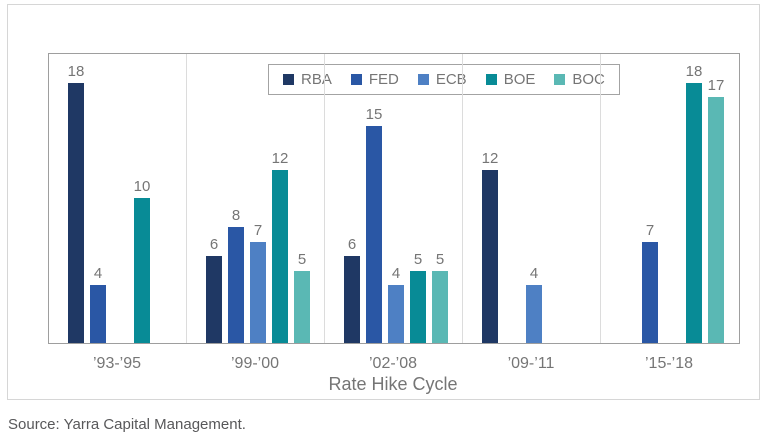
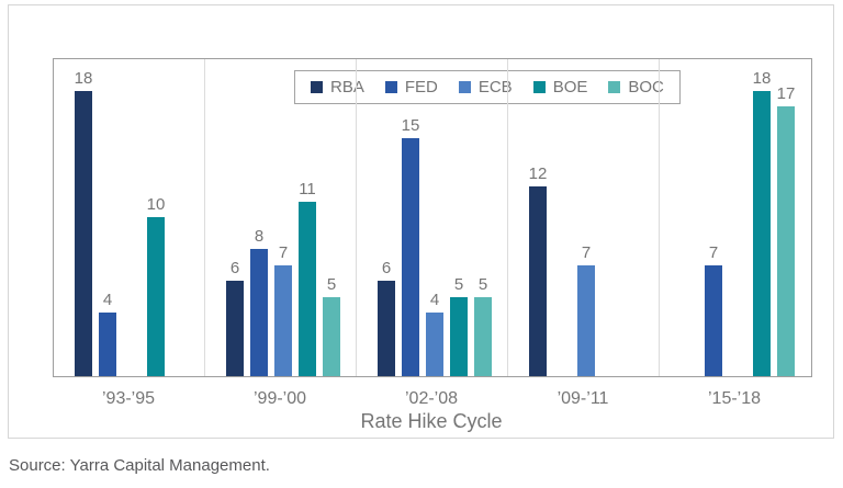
BOE/’99-’00: 12 -> 11
ECB/’09-’11: 4 -> 7
